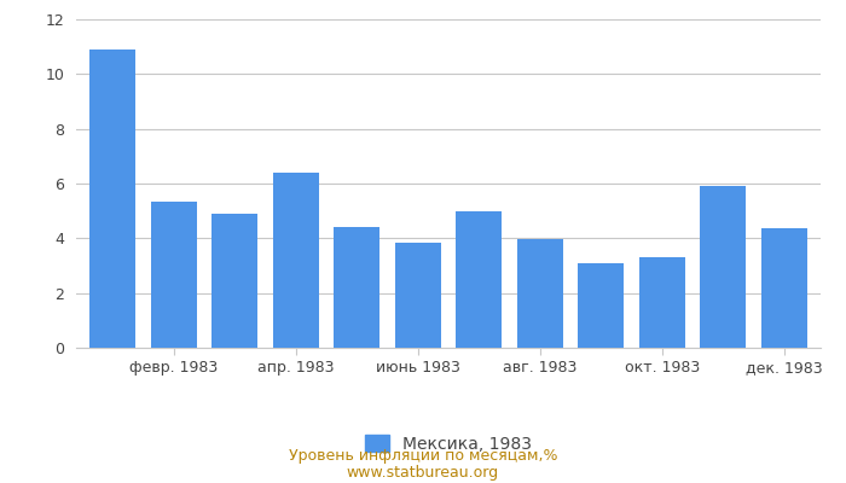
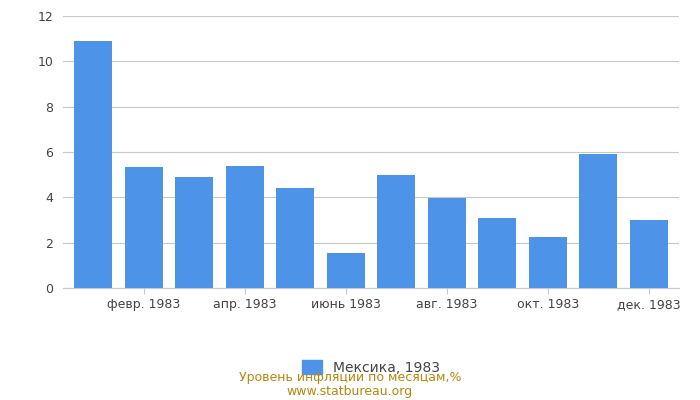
апр. 1983: 6.40 -> 5.40
июнь 1983: 3.85 -> 1.55
окт. 1983: 3.30 -> 2.25
дек. 1983: 4.35 -> 3.00
